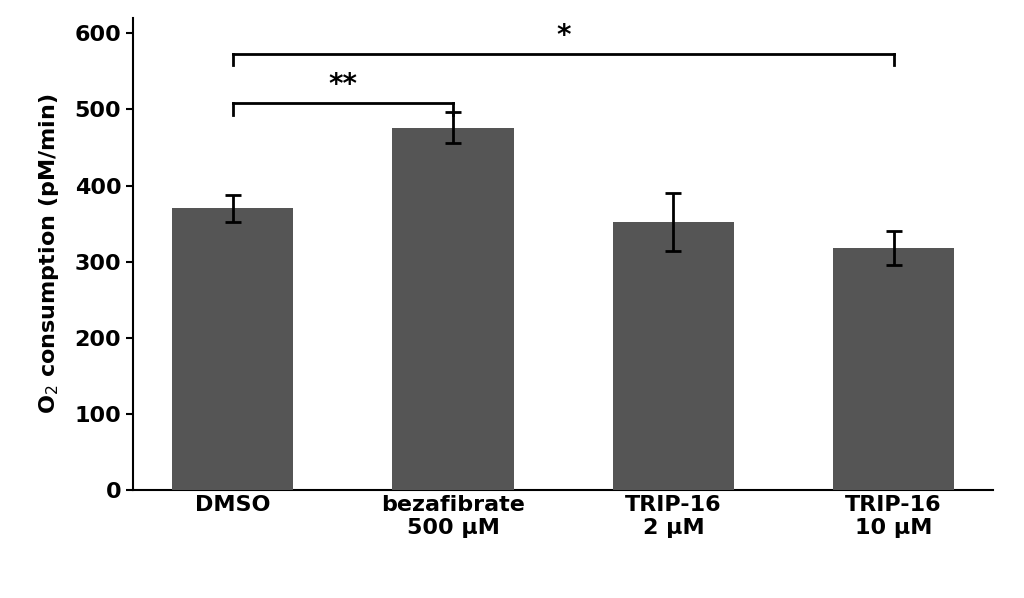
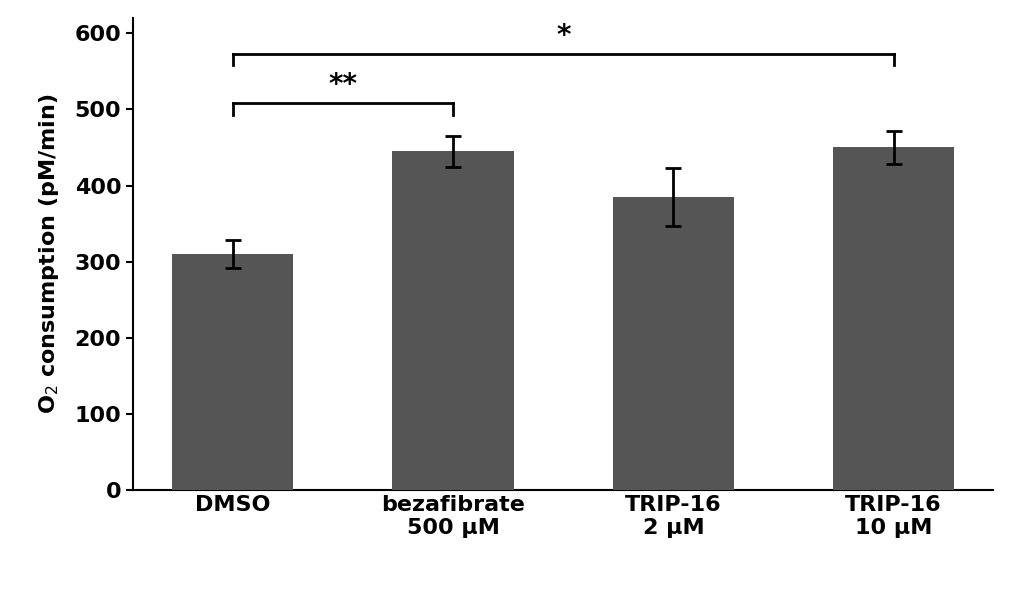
DMSO: 370 -> 310
bezafibrate 500 μM: 476 -> 445
TRIP-16 2 μM: 352 -> 385
TRIP-16 10 μM: 318 -> 450
